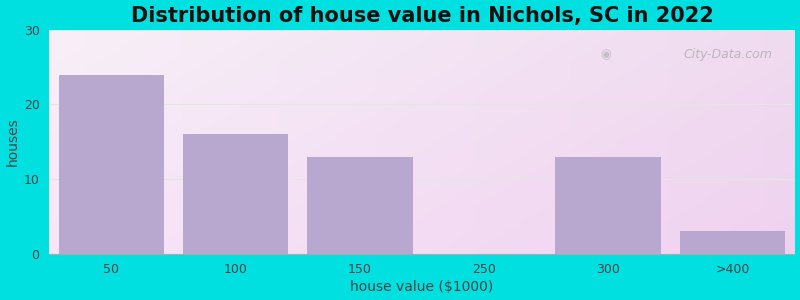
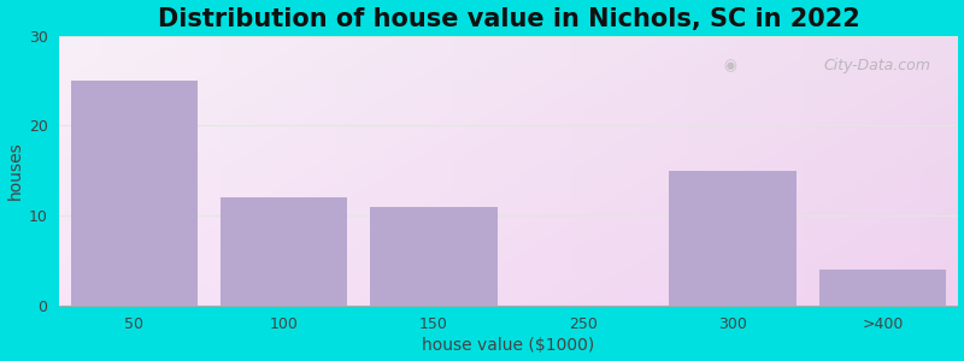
50: 24 -> 25
100: 16 -> 12
150: 13 -> 11
300: 13 -> 15
>400: 3 -> 4
